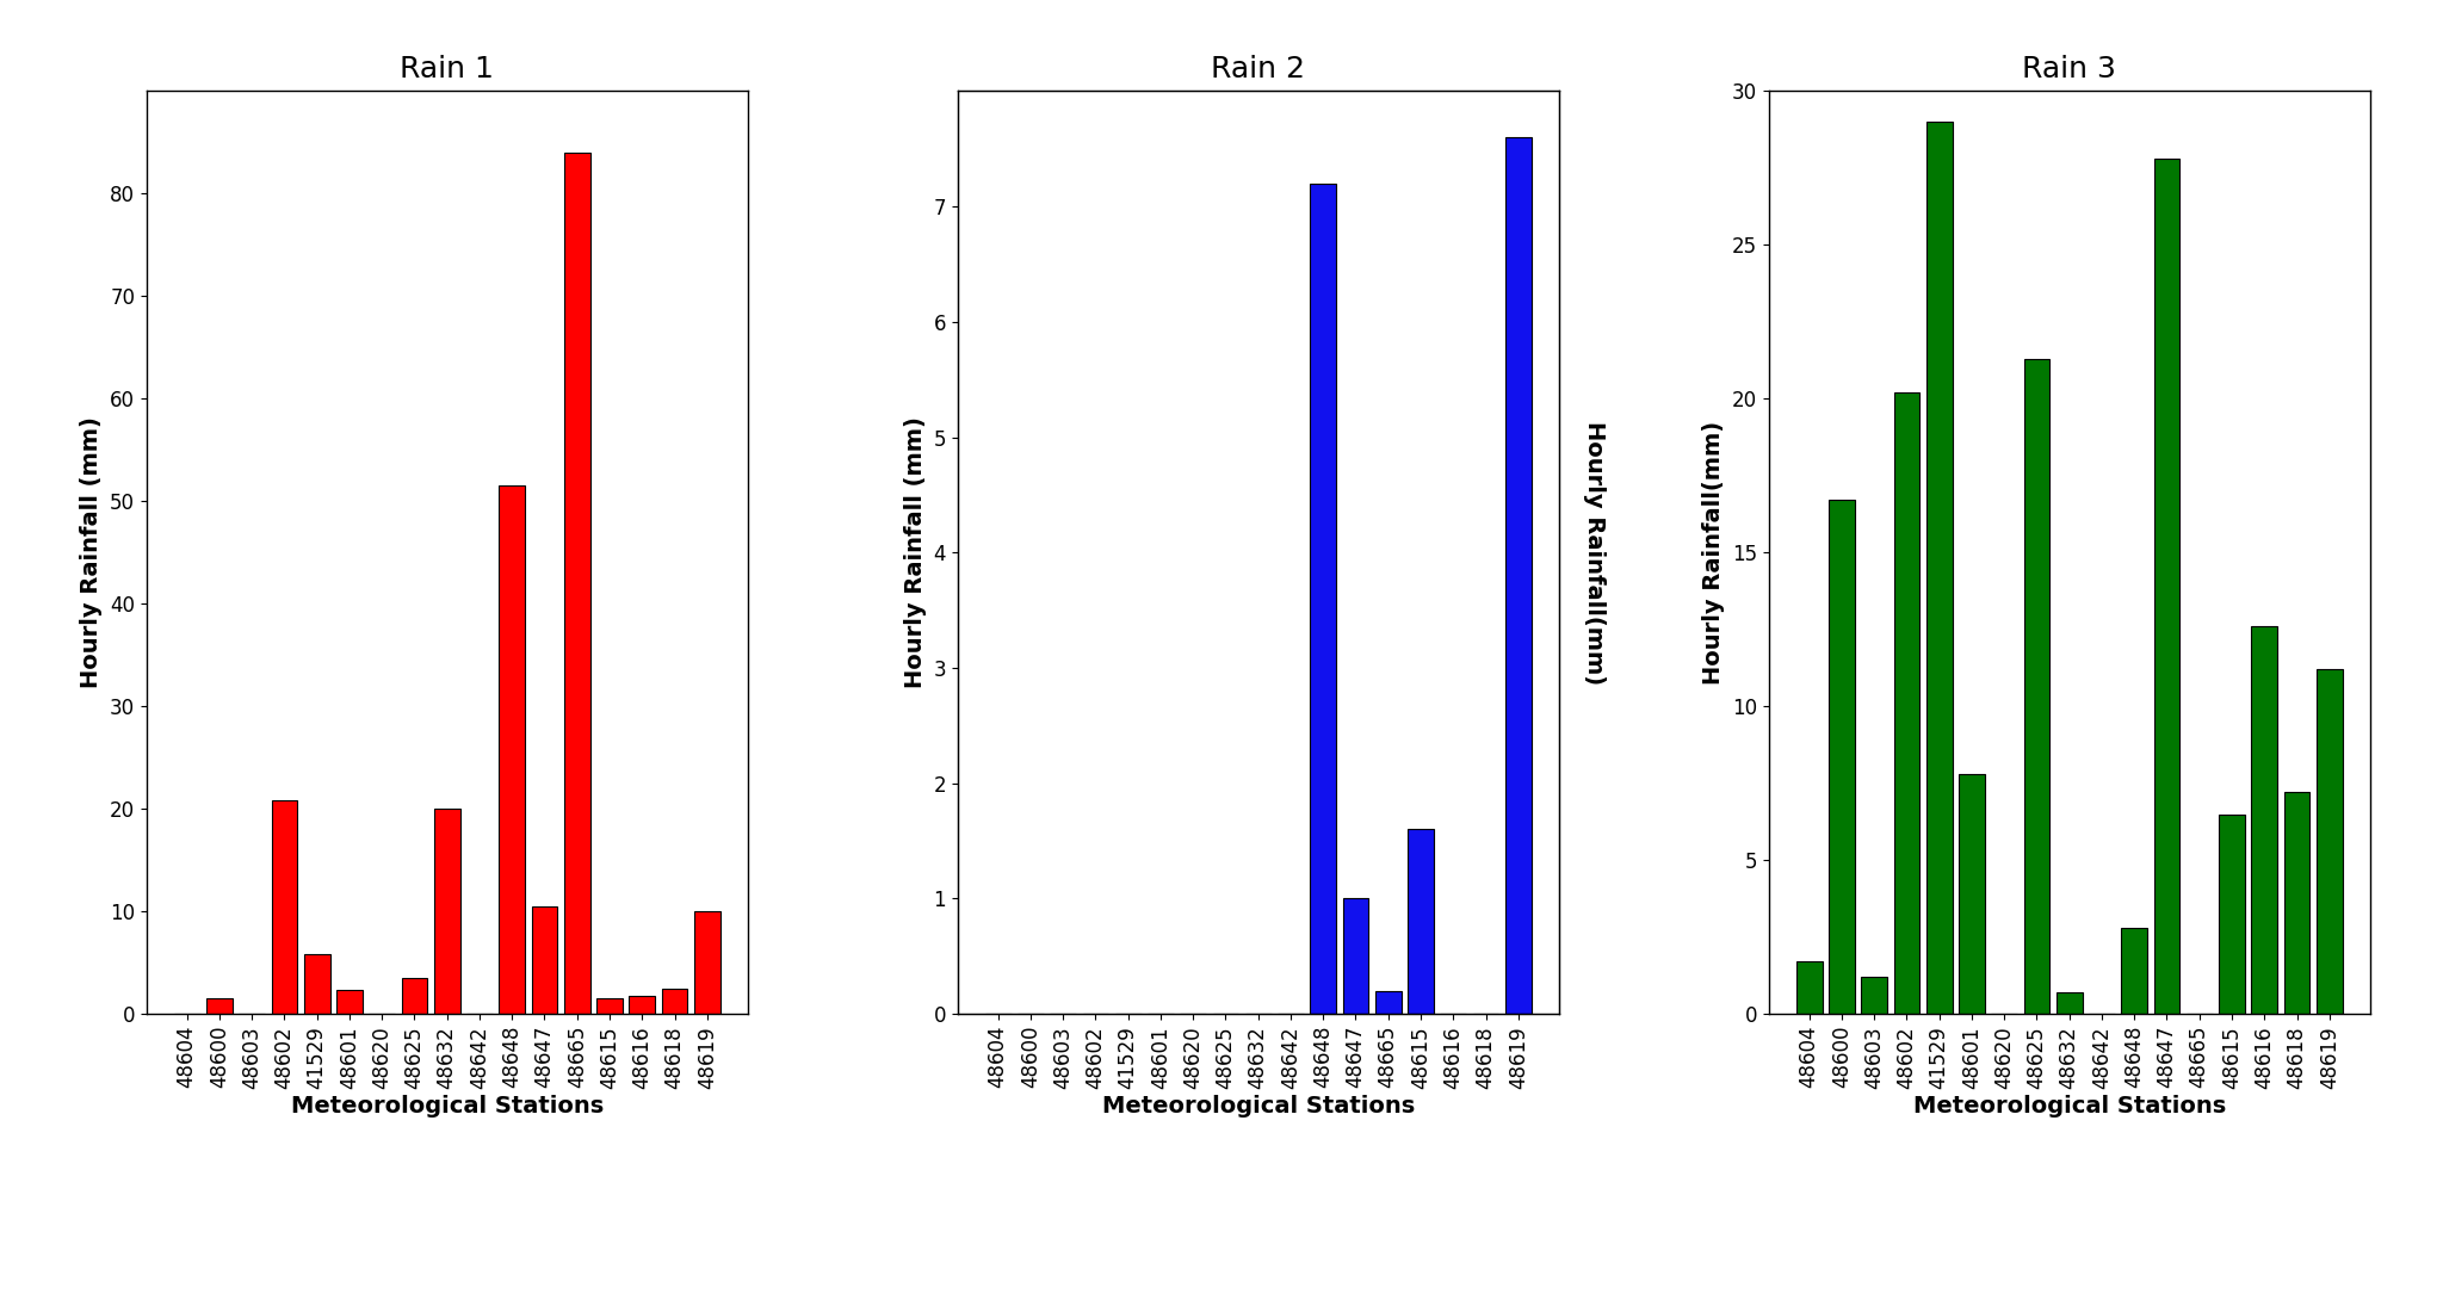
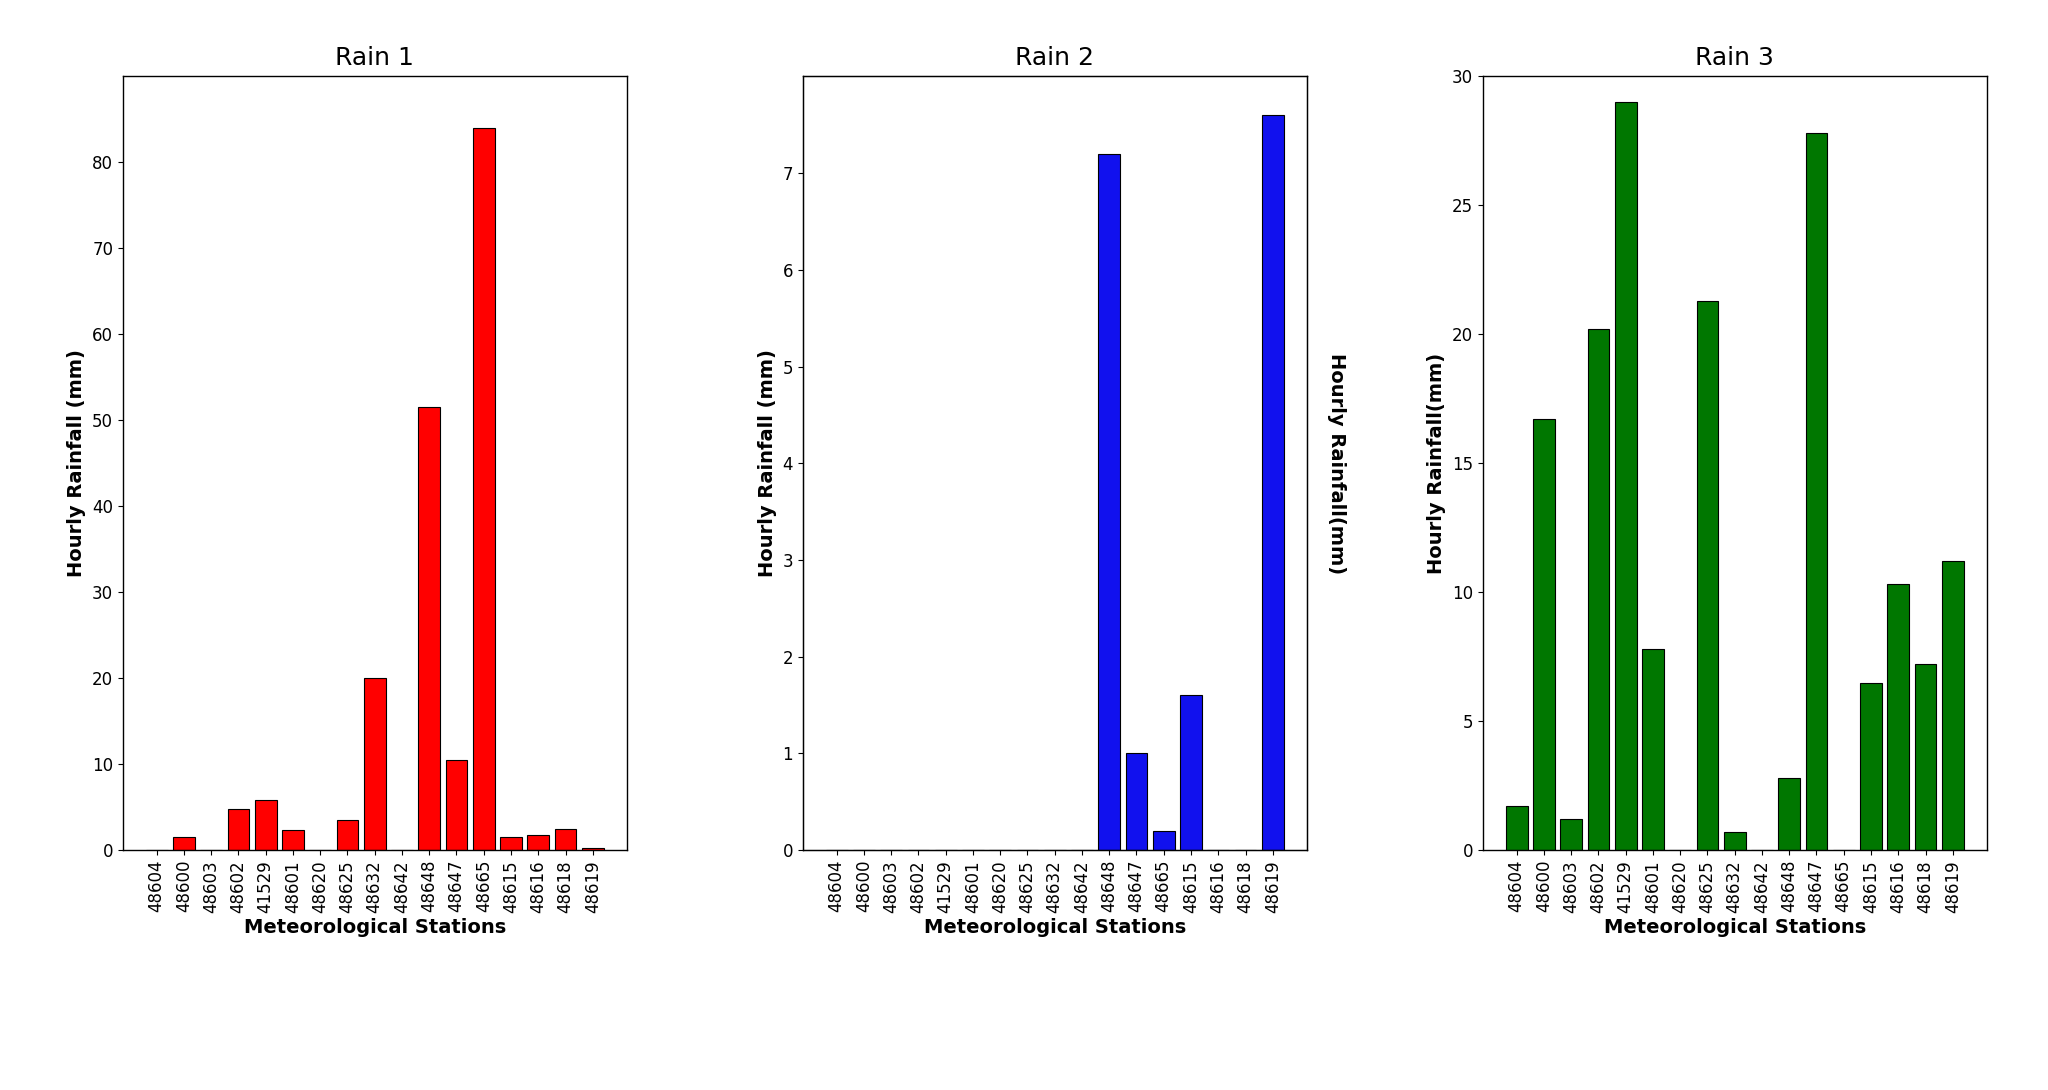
Rain 1/48602: 20.8 -> 4.8
Rain 1/48619: 10.0 -> 0.2
Rain 3/48616: 12.6 -> 10.3
